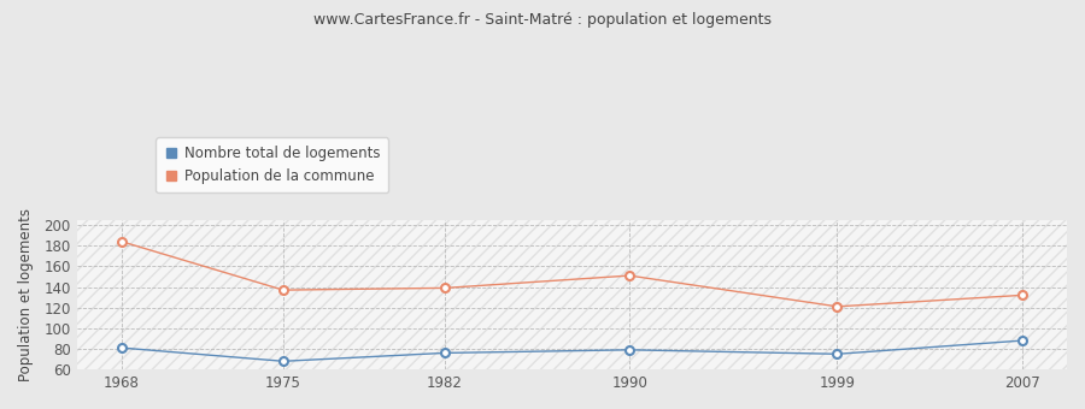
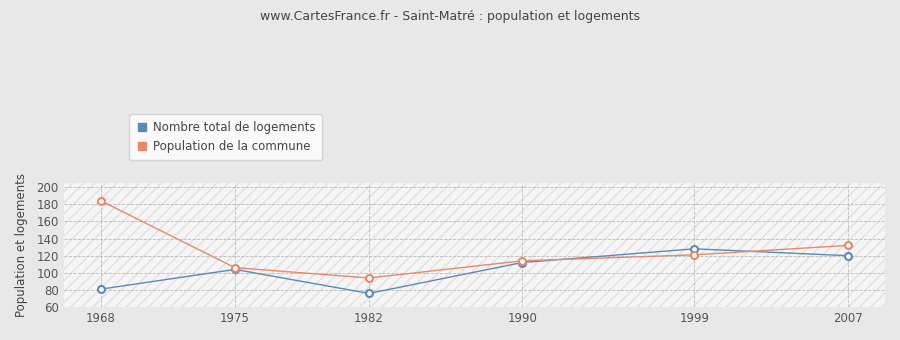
Nombre total de logements/1975: 68 -> 104
Population de la commune/1975: 137 -> 106
Population de la commune/1982: 139 -> 94
Nombre total de logements/1990: 79 -> 112
Population de la commune/1990: 151 -> 114
Nombre total de logements/1999: 75 -> 128
Nombre total de logements/2007: 88 -> 120
